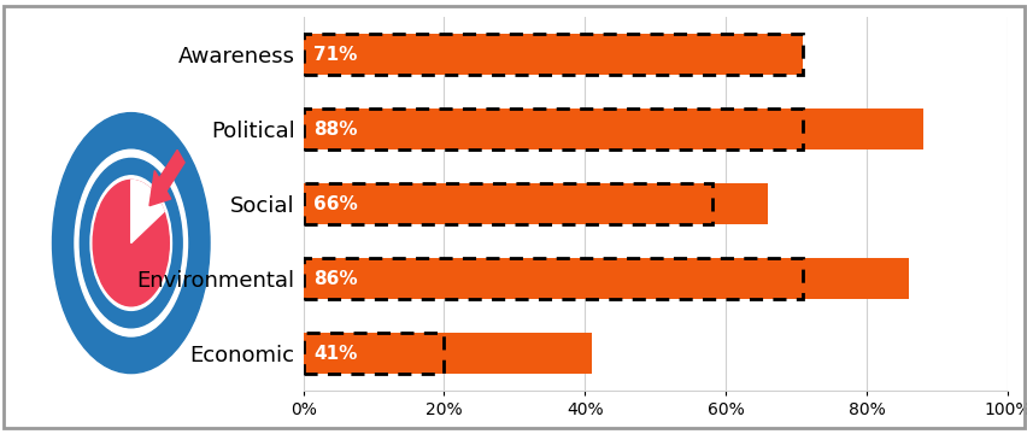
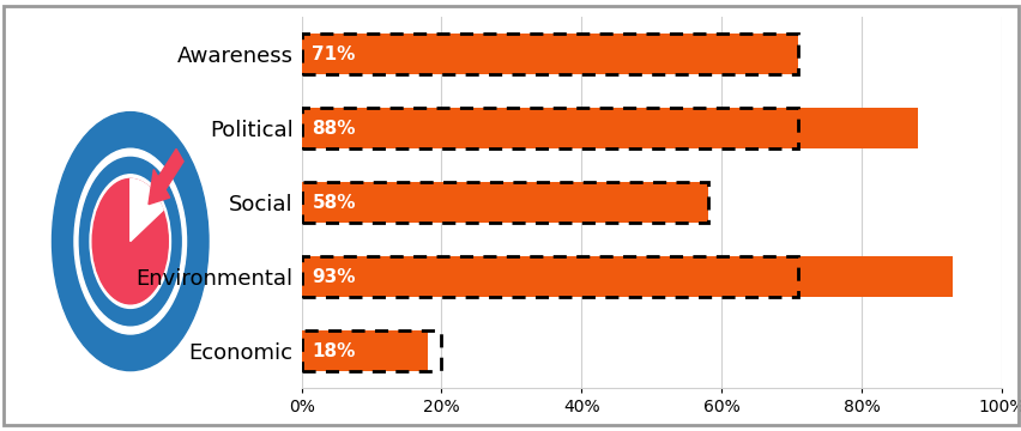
Social: 66% -> 58%
Environmental: 86% -> 93%
Economic: 41% -> 18%
